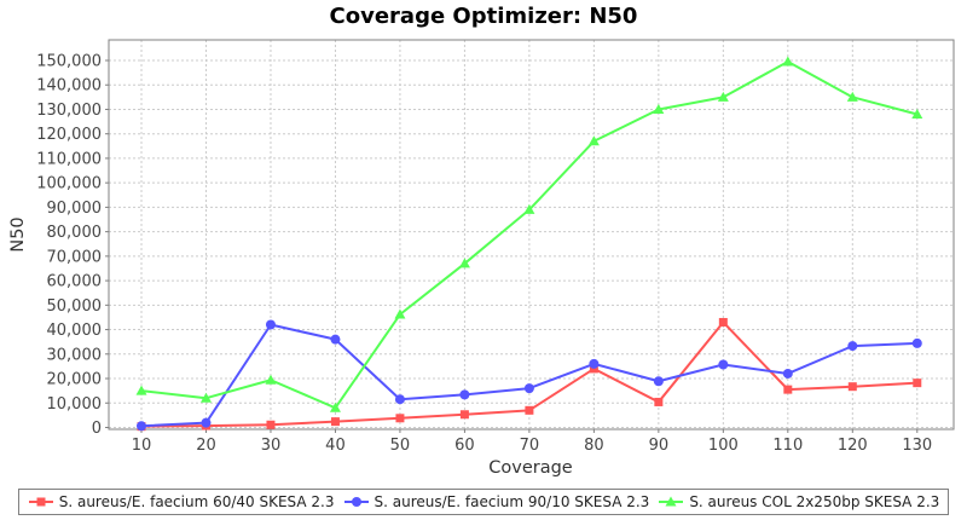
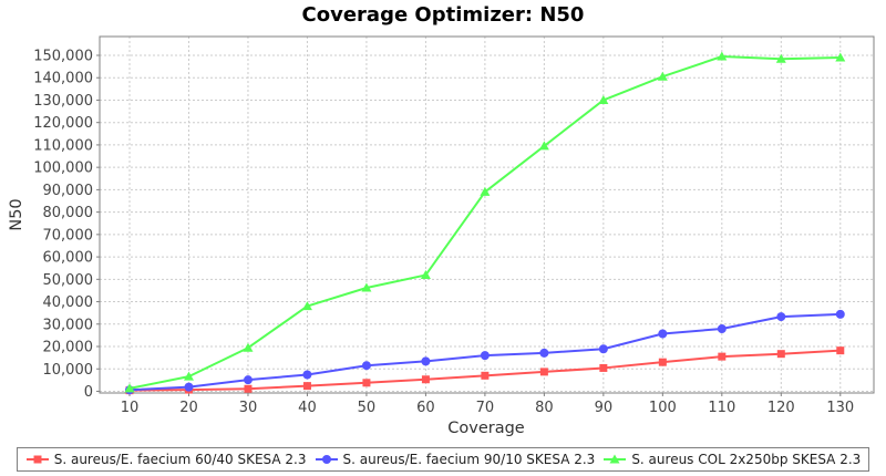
S. aureus COL 2x250bp SKESA 2.3/10: 15000 -> 1000
S. aureus COL 2x250bp SKESA 2.3/20: 12000 -> 7000
S. aureus/E. faecium 90/10 SKESA 2.3/30: 42000 -> 5000
S. aureus/E. faecium 90/10 SKESA 2.3/40: 36000 -> 7000
S. aureus COL 2x250bp SKESA 2.3/40: 8000 -> 38000
S. aureus COL 2x250bp SKESA 2.3/60: 67000 -> 52000
S. aureus/E. faecium 60/40 SKESA 2.3/80: 24000 -> 9000
S. aureus/E. faecium 90/10 SKESA 2.3/80: 26000 -> 17000
S. aureus COL 2x250bp SKESA 2.3/80: 117000 -> 110000
S. aureus/E. faecium 60/40 SKESA 2.3/100: 43000 -> 13000
S. aureus COL 2x250bp SKESA 2.3/100: 135000 -> 140000
S. aureus/E. faecium 90/10 SKESA 2.3/110: 22000 -> 28000
S. aureus COL 2x250bp SKESA 2.3/120: 135000 -> 148000
S. aureus COL 2x250bp SKESA 2.3/130: 128000 -> 149000
